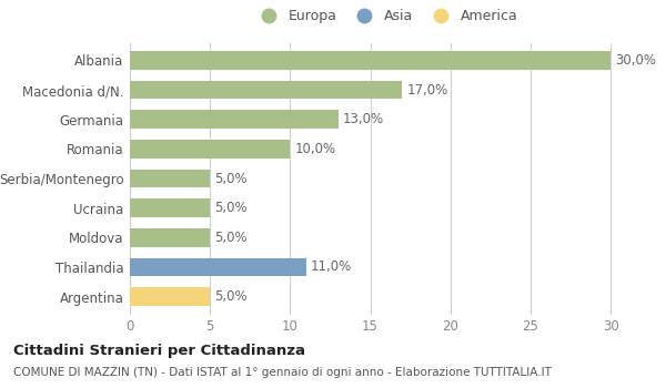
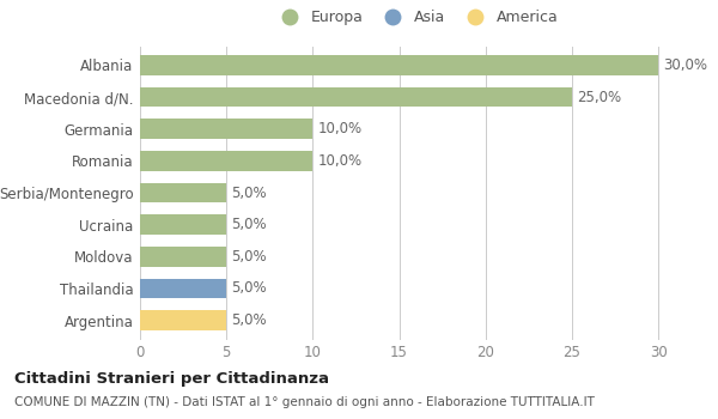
Macedonia d/N.: 17,0% -> 25,0%
Germania: 13,0% -> 10,0%
Thailandia: 11,0% -> 5,0%
